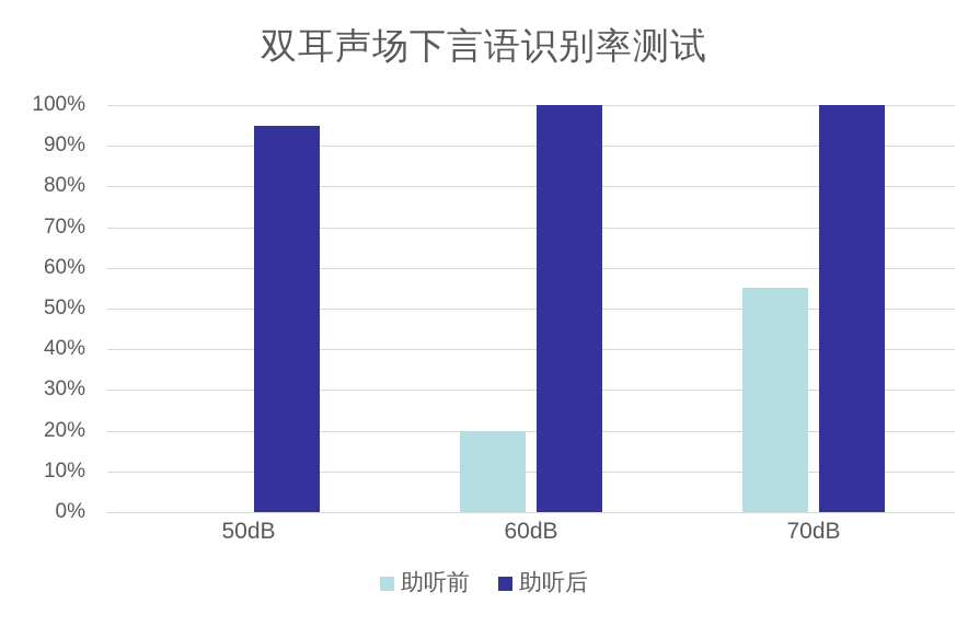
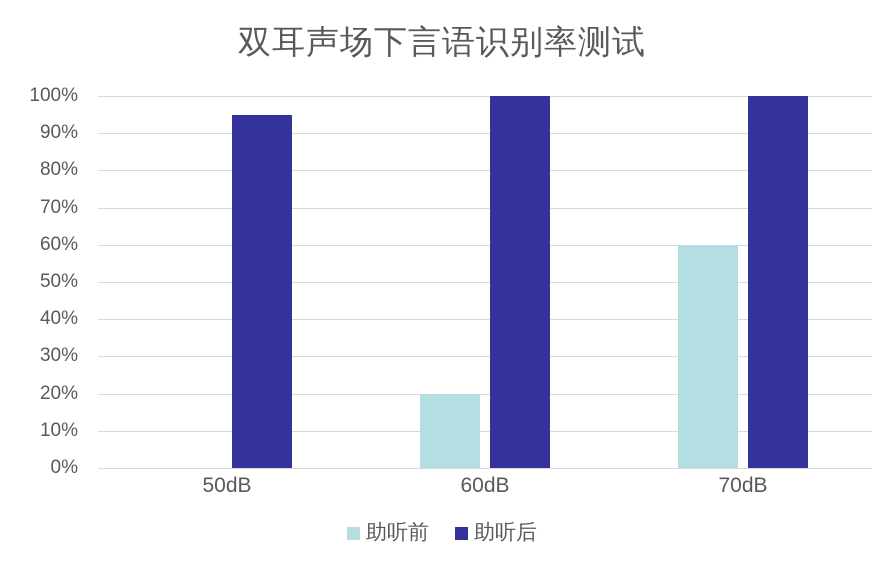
助听前/70dB: 55% -> 60%
